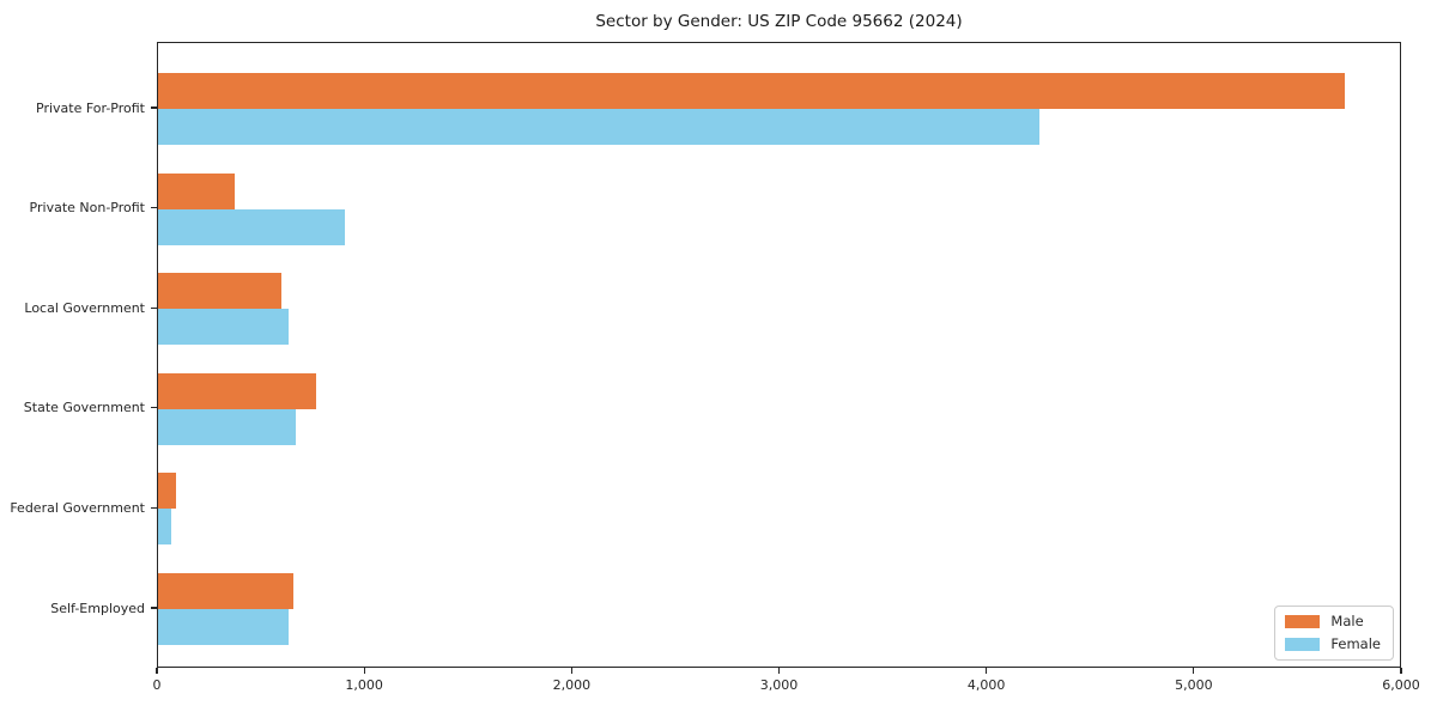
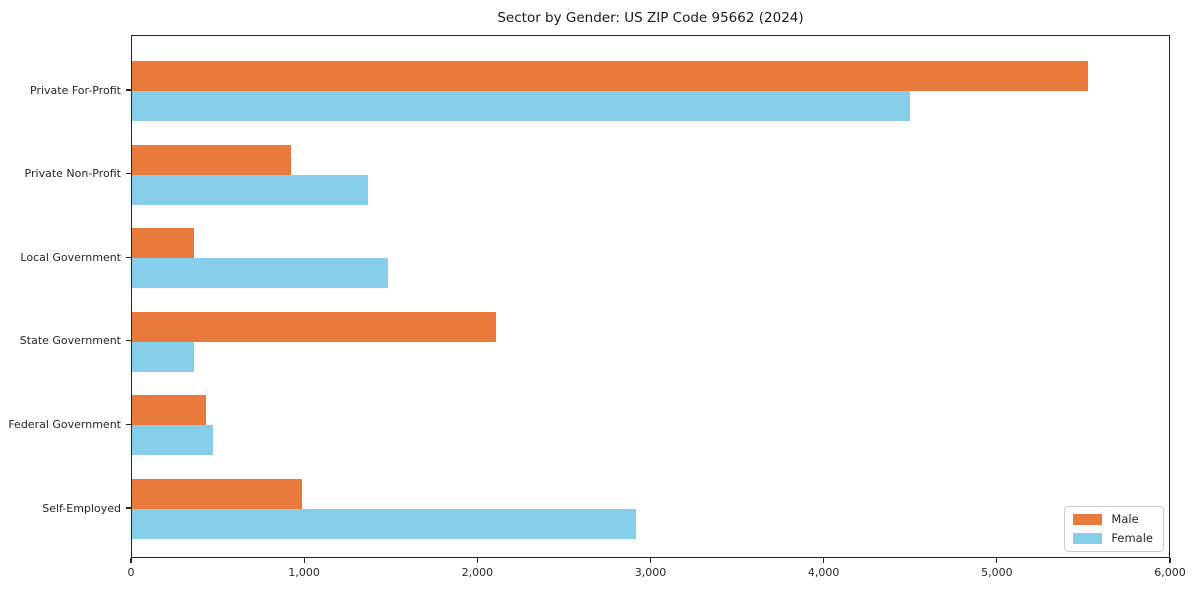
Male/Private For-Profit: 5720 -> 5520
Female/Private For-Profit: 4250 -> 4490
Male/Private Non-Profit: 370 -> 920
Female/Private Non-Profit: 900 -> 1360
Male/Local Government: 600 -> 360
Female/Local Government: 630 -> 1480
Male/State Government: 760 -> 2100
Female/State Government: 660 -> 360
Male/Federal Government: 80 -> 430
Female/Federal Government: 60 -> 470
Male/Self-Employed: 660 -> 980
Female/Self-Employed: 630 -> 2910
